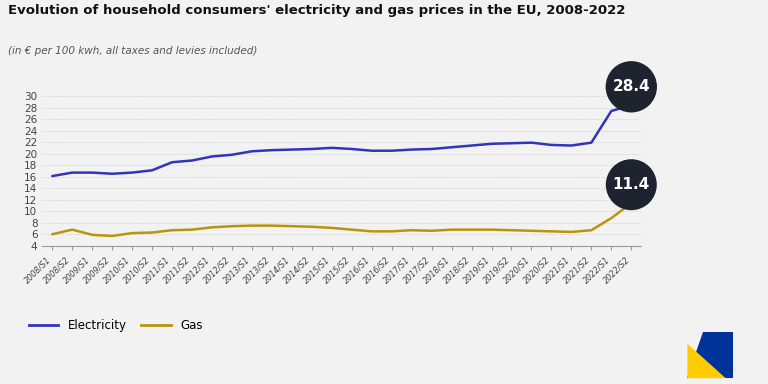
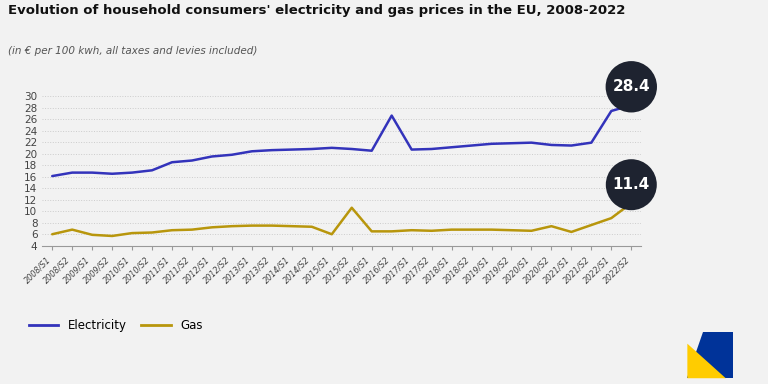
Gas/2015/S1: 7.1 -> 6.0
Gas/2015/S2: 6.8 -> 10.6
Electricity/2016/S2: 20.5 -> 26.6
Gas/2020/S2: 6.5 -> 7.4
Gas/2021/S2: 6.7 -> 7.6
